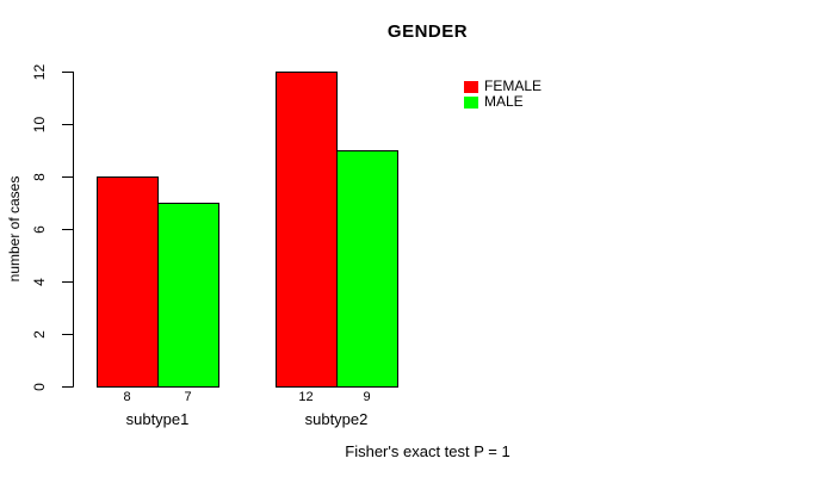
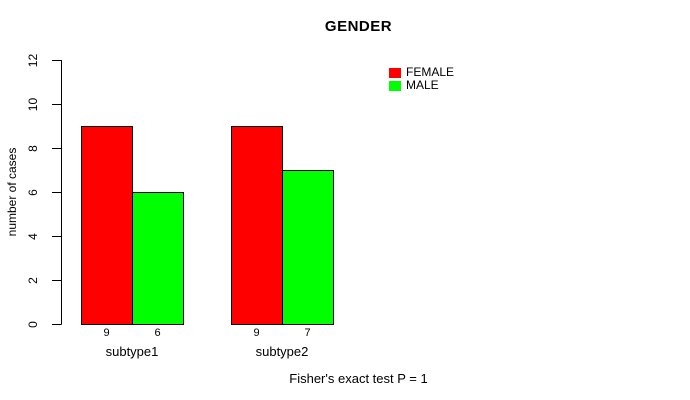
FEMALE/subtype1: 8 -> 9
MALE/subtype1: 7 -> 6
FEMALE/subtype2: 12 -> 9
MALE/subtype2: 9 -> 7
